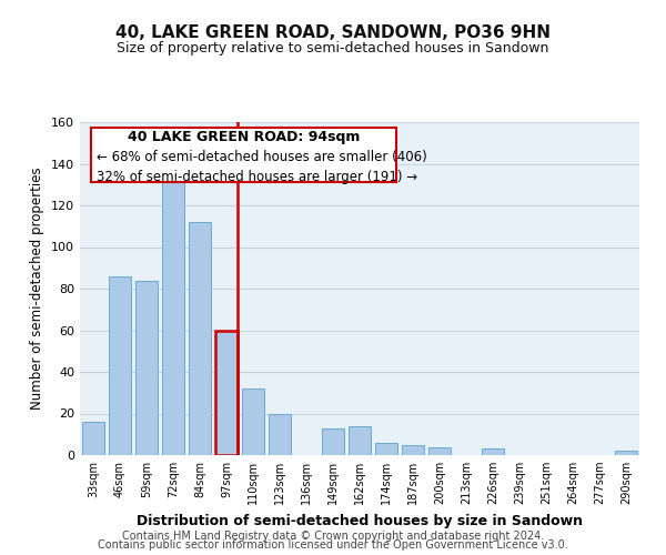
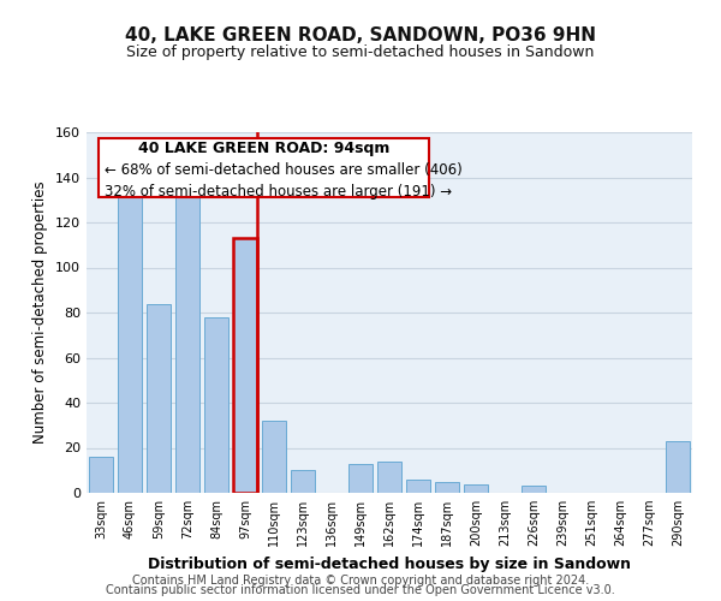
46sqm: 86 -> 131
84sqm: 112 -> 78
97sqm: 60 -> 113
123sqm: 20 -> 10
290sqm: 2 -> 23
